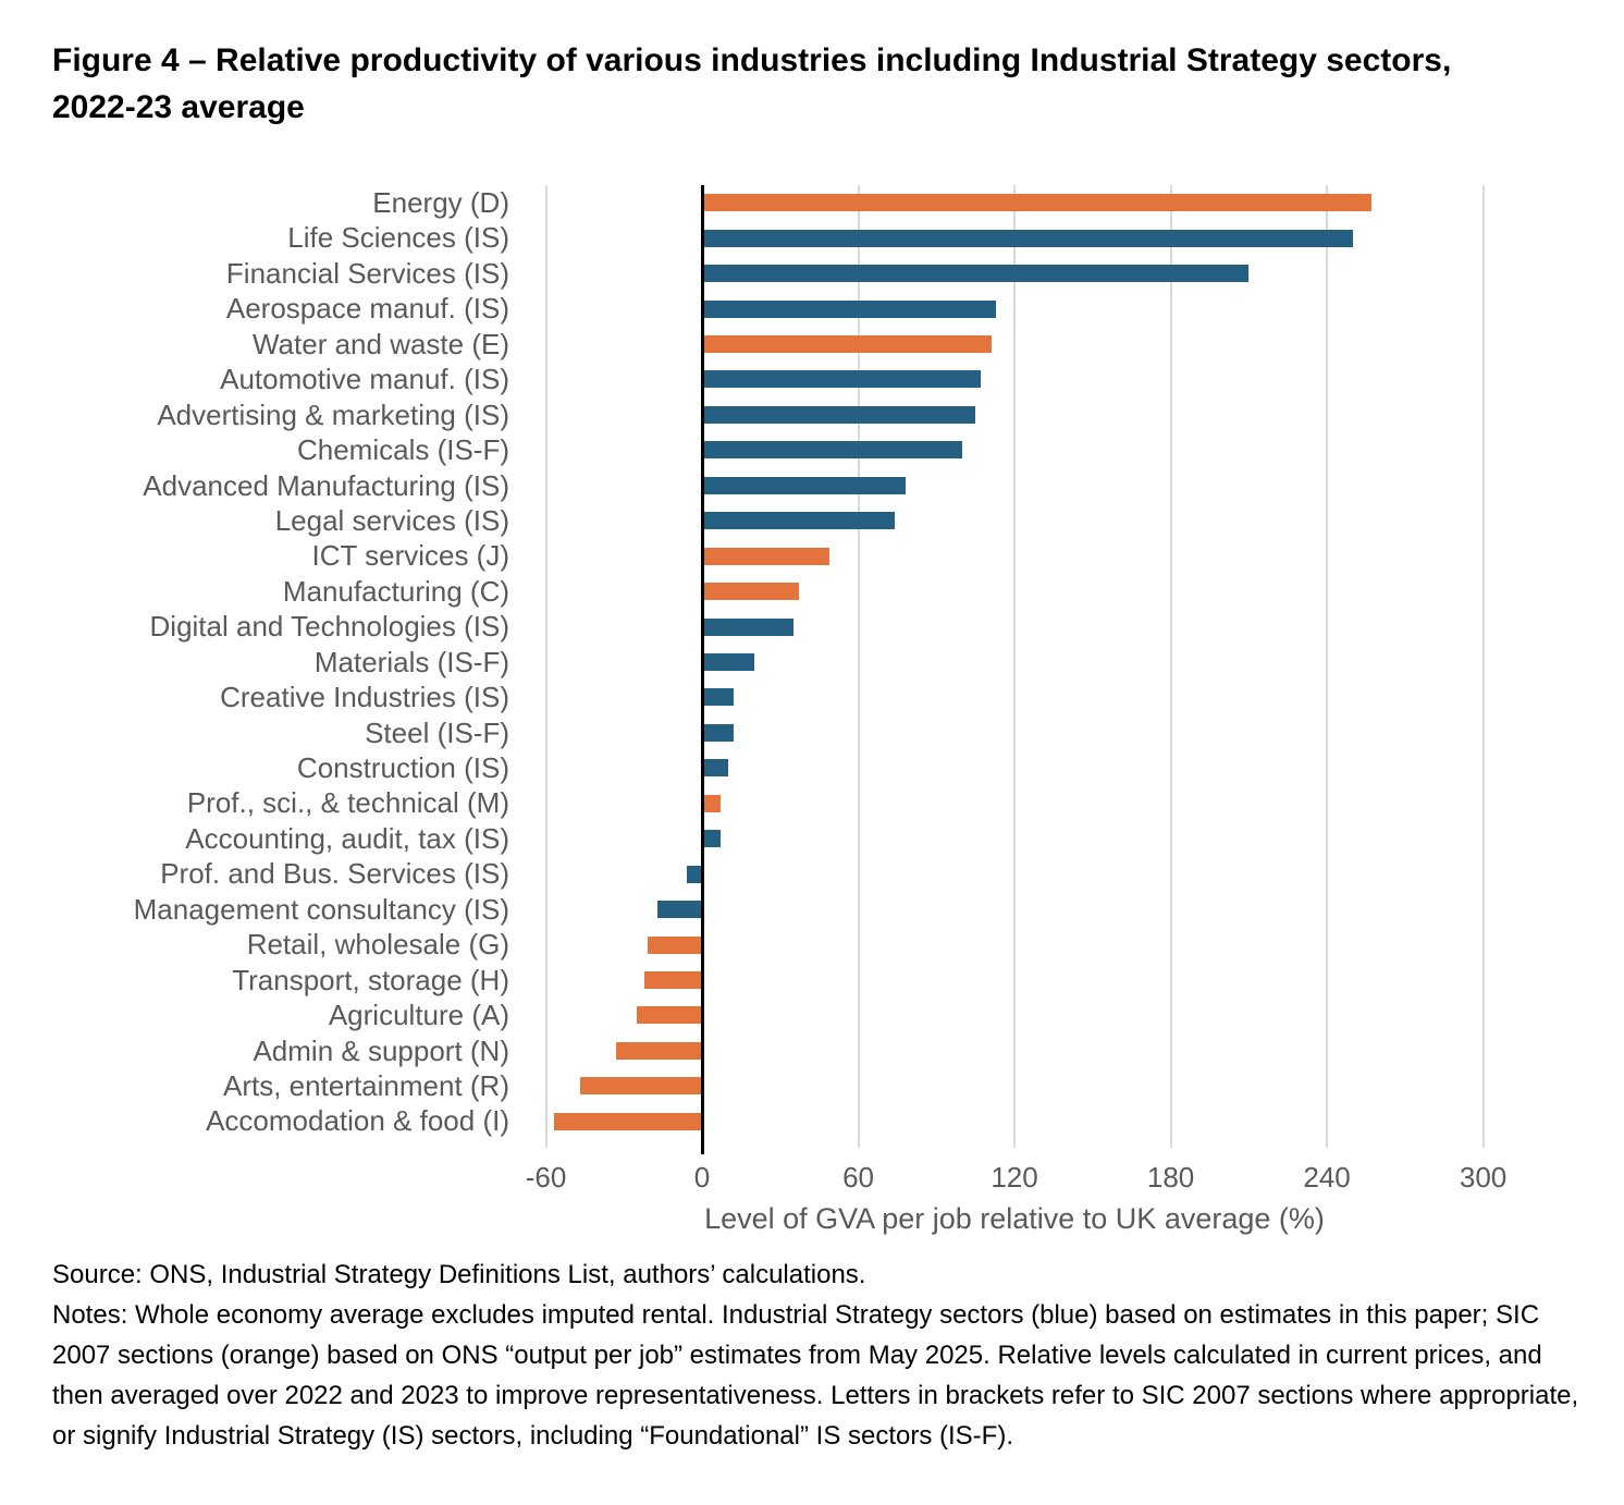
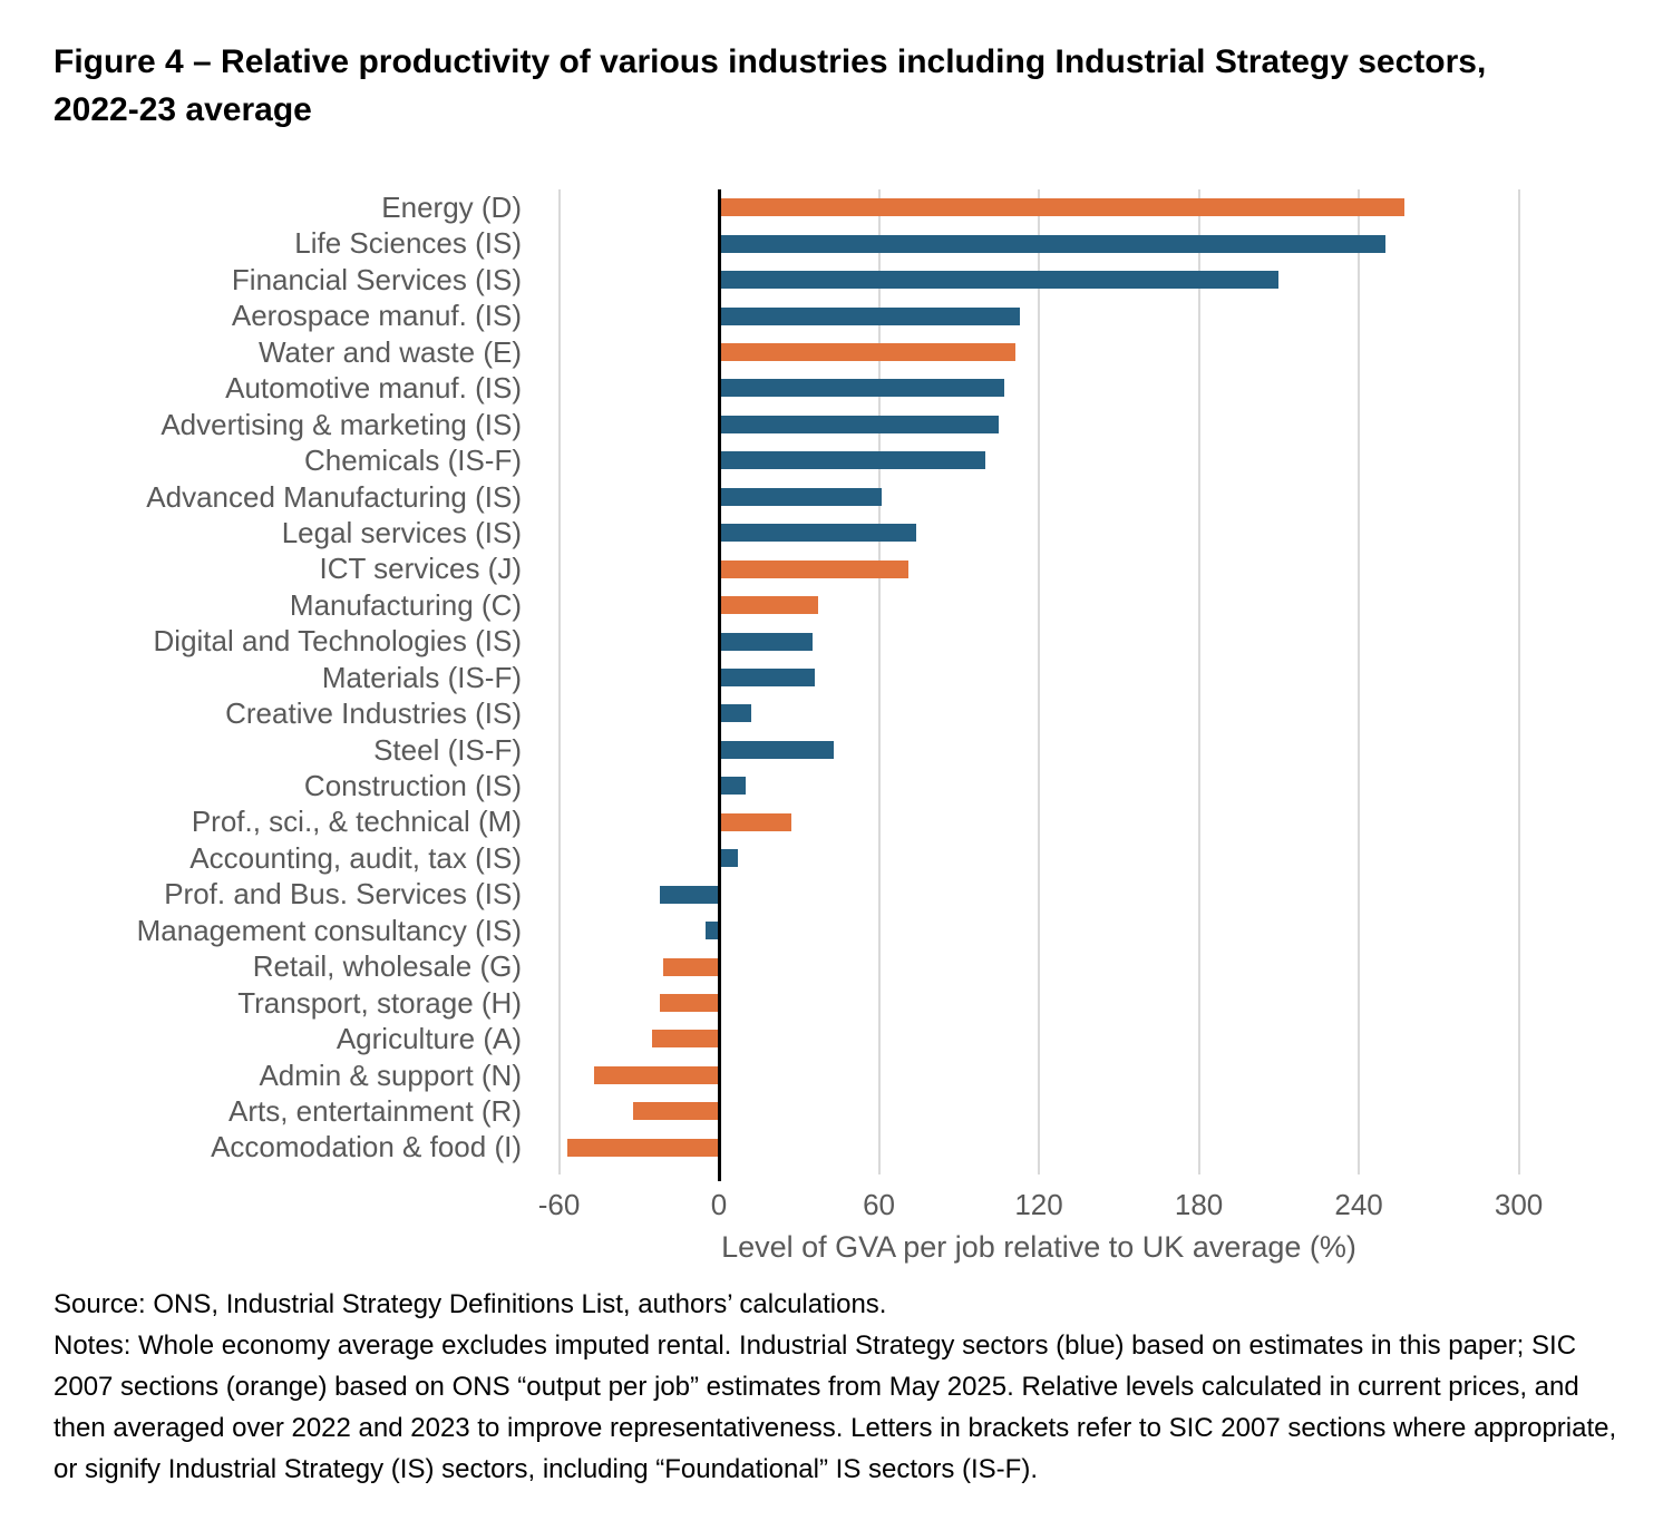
Advanced Manufacturing (IS): 78 -> 61
ICT services (J): 49 -> 71
Materials (IS-F): 20 -> 36
Steel (IS-F): 12 -> 43
Prof., sci., & technical (M): 7 -> 27
Prof. and Bus. Services (IS): -6 -> -22
Management consultancy (IS): -17 -> -5
Admin & support (N): -33 -> -47
Arts, entertainment (R): -47 -> -32
